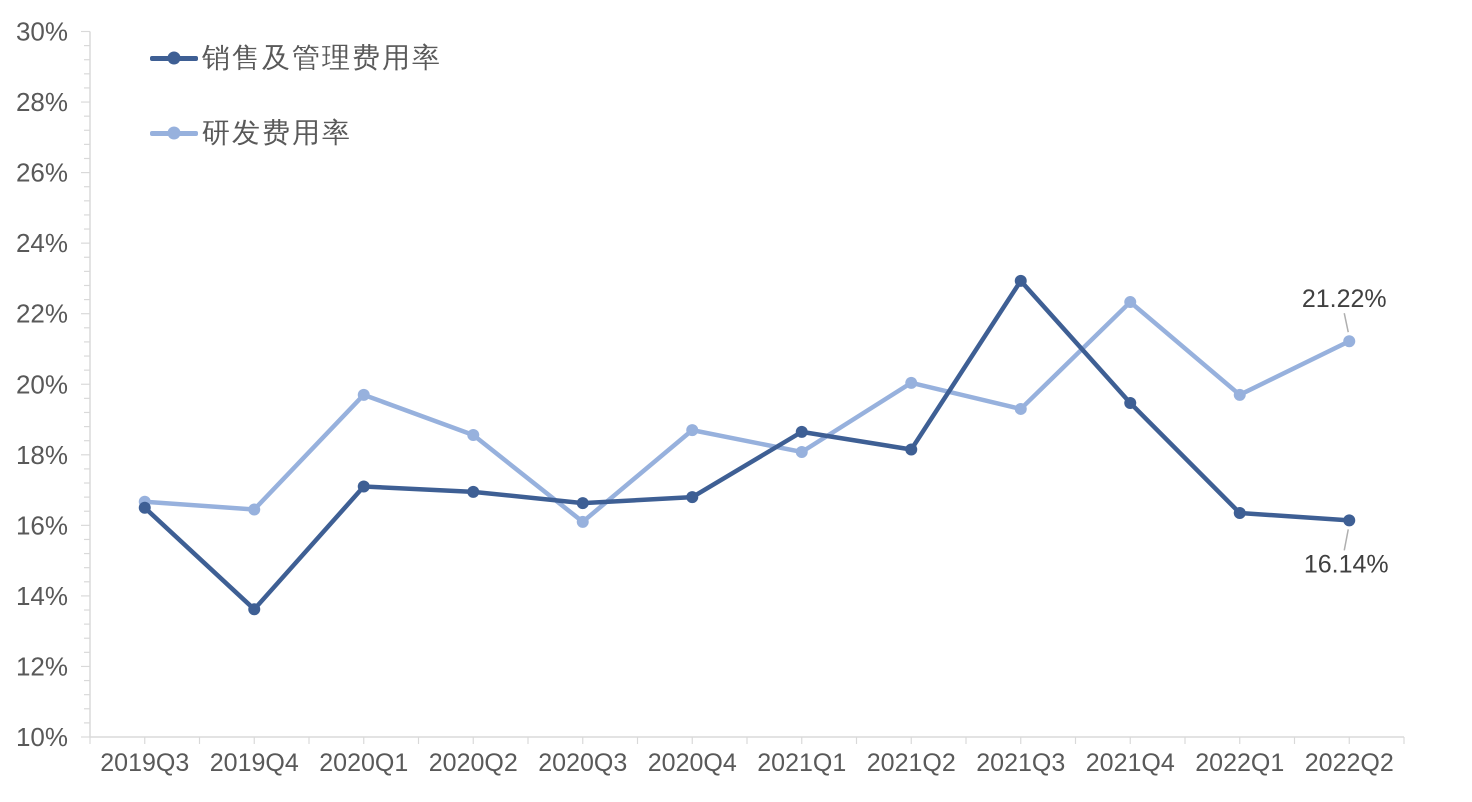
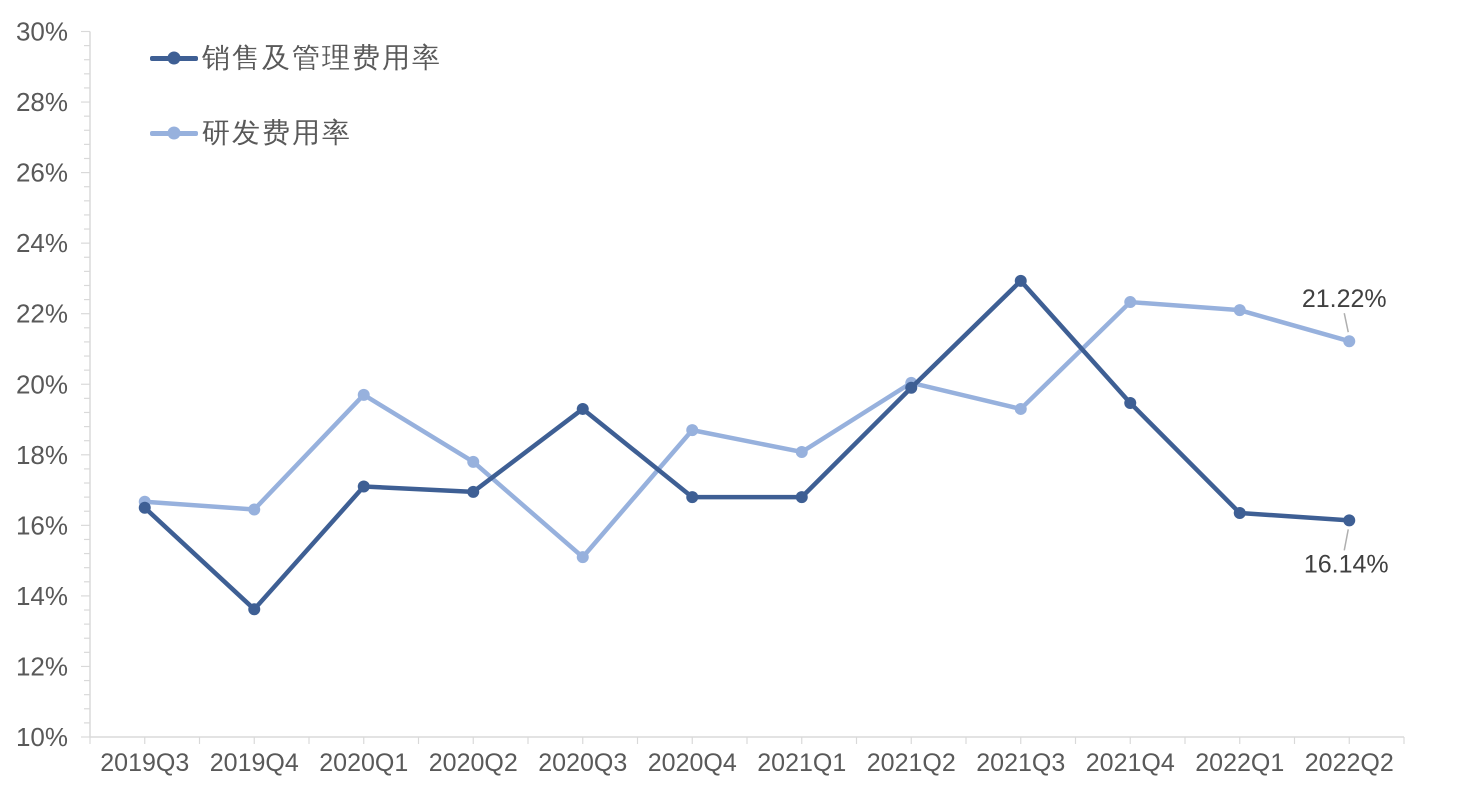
研发费用率/2020Q2: 18.6% -> 17.8%
销售及管理费用率/2020Q3: 16.6% -> 19.3%
研发费用率/2020Q3: 16.1% -> 15.1%
销售及管理费用率/2021Q1: 18.6% -> 16.8%
销售及管理费用率/2021Q2: 18.1% -> 19.9%
研发费用率/2022Q1: 19.7% -> 22.1%
